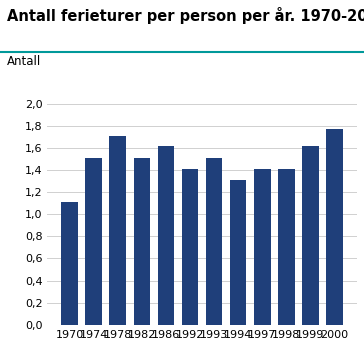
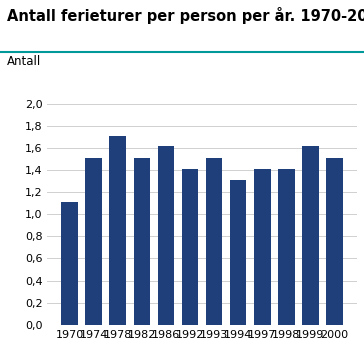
2000: 1,77 -> 1,51
